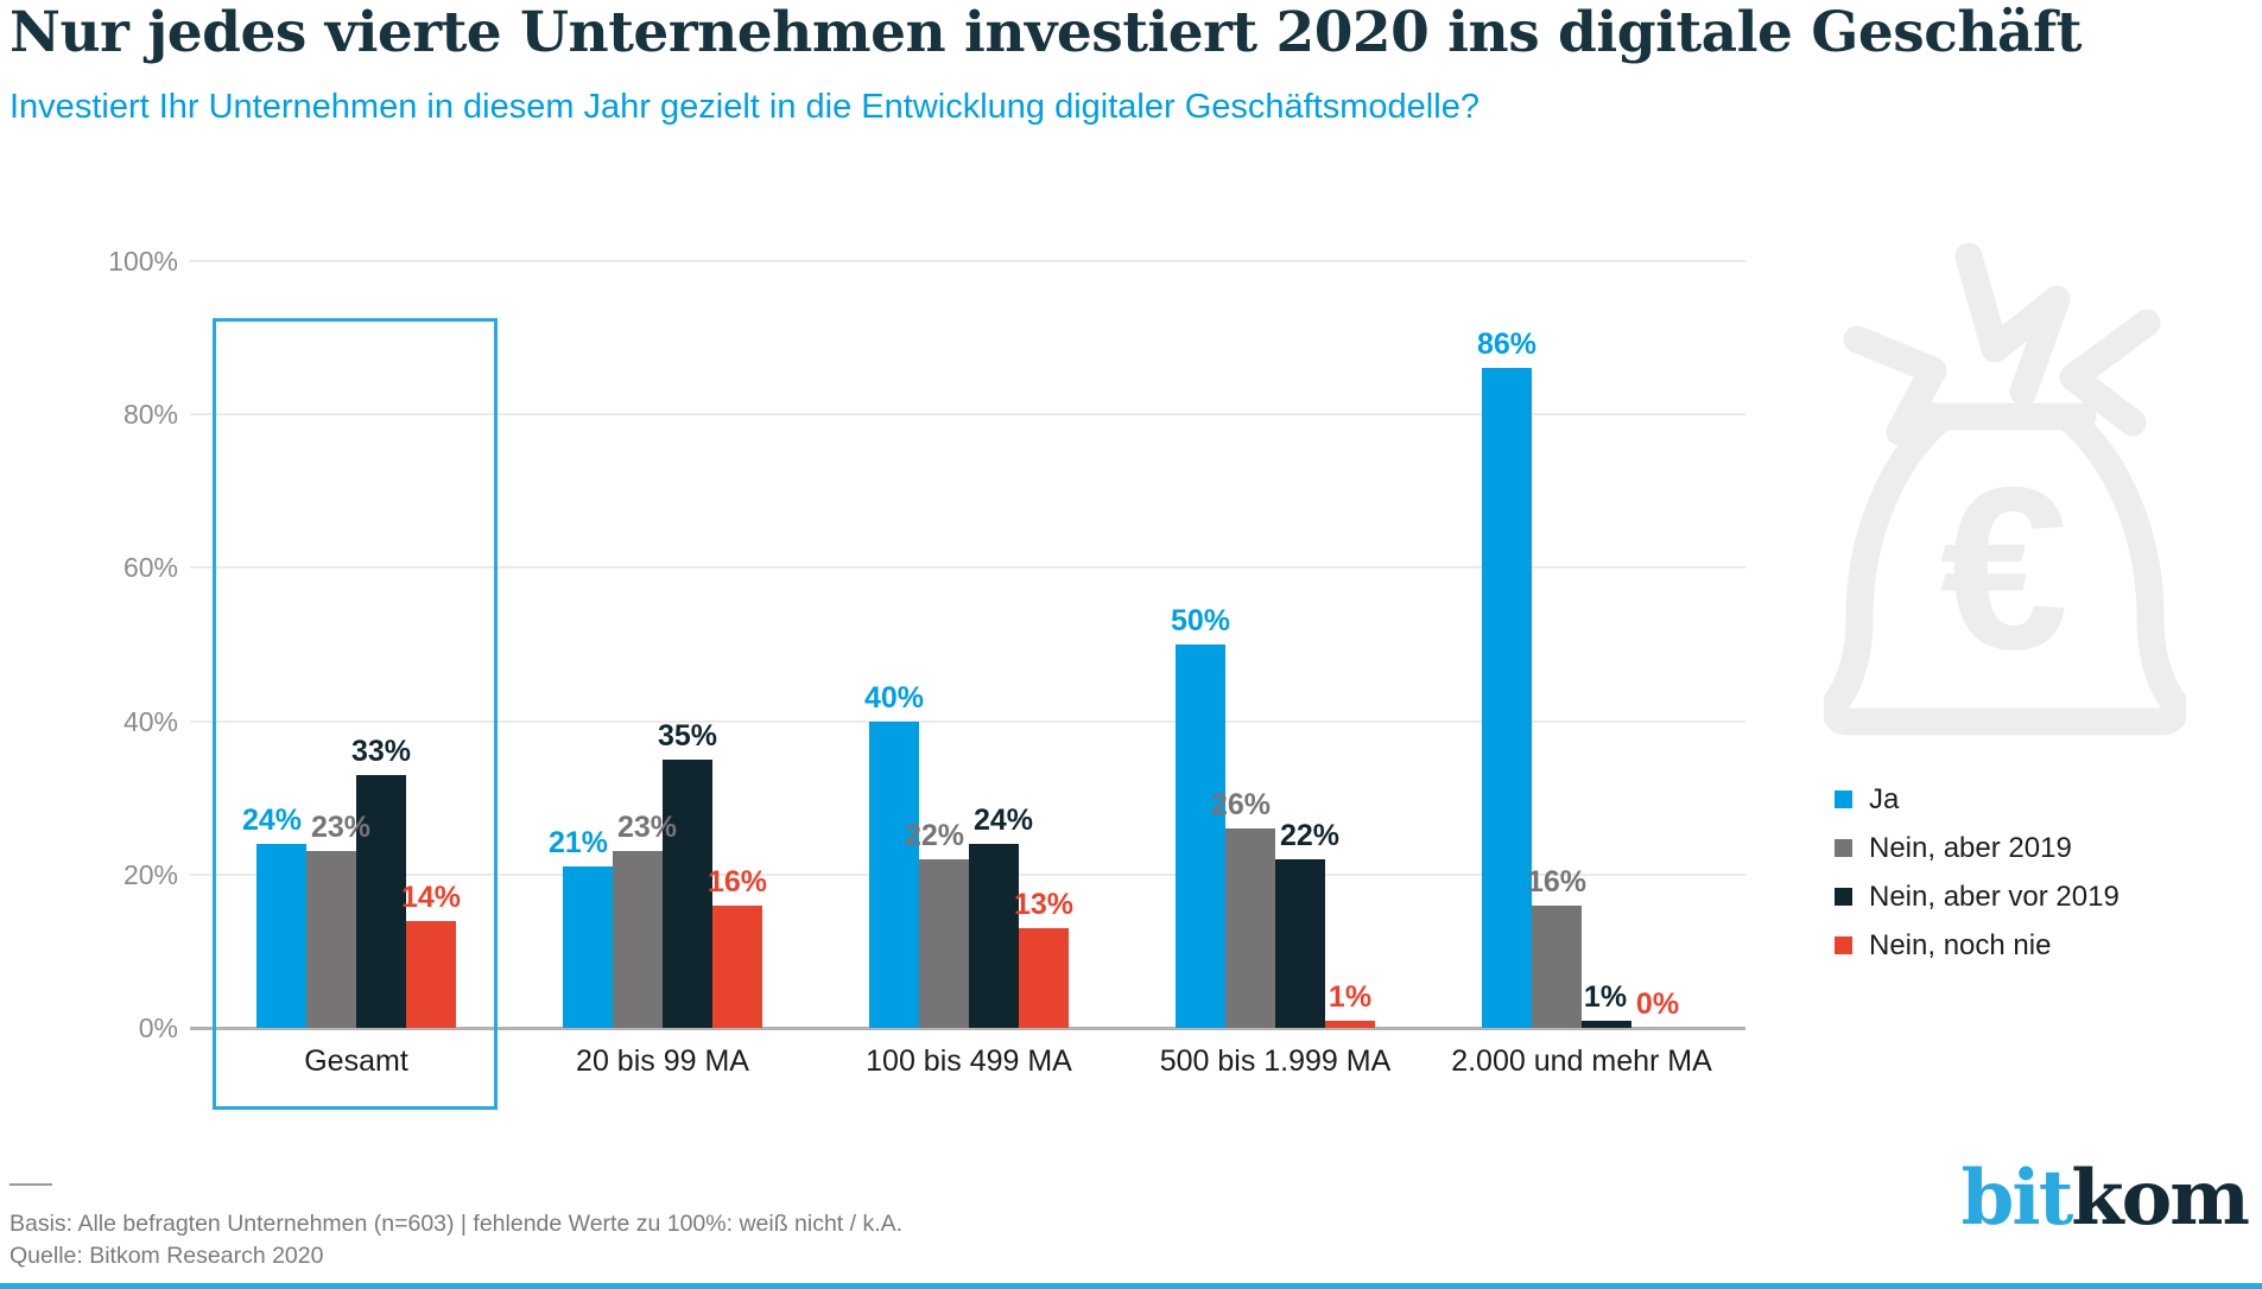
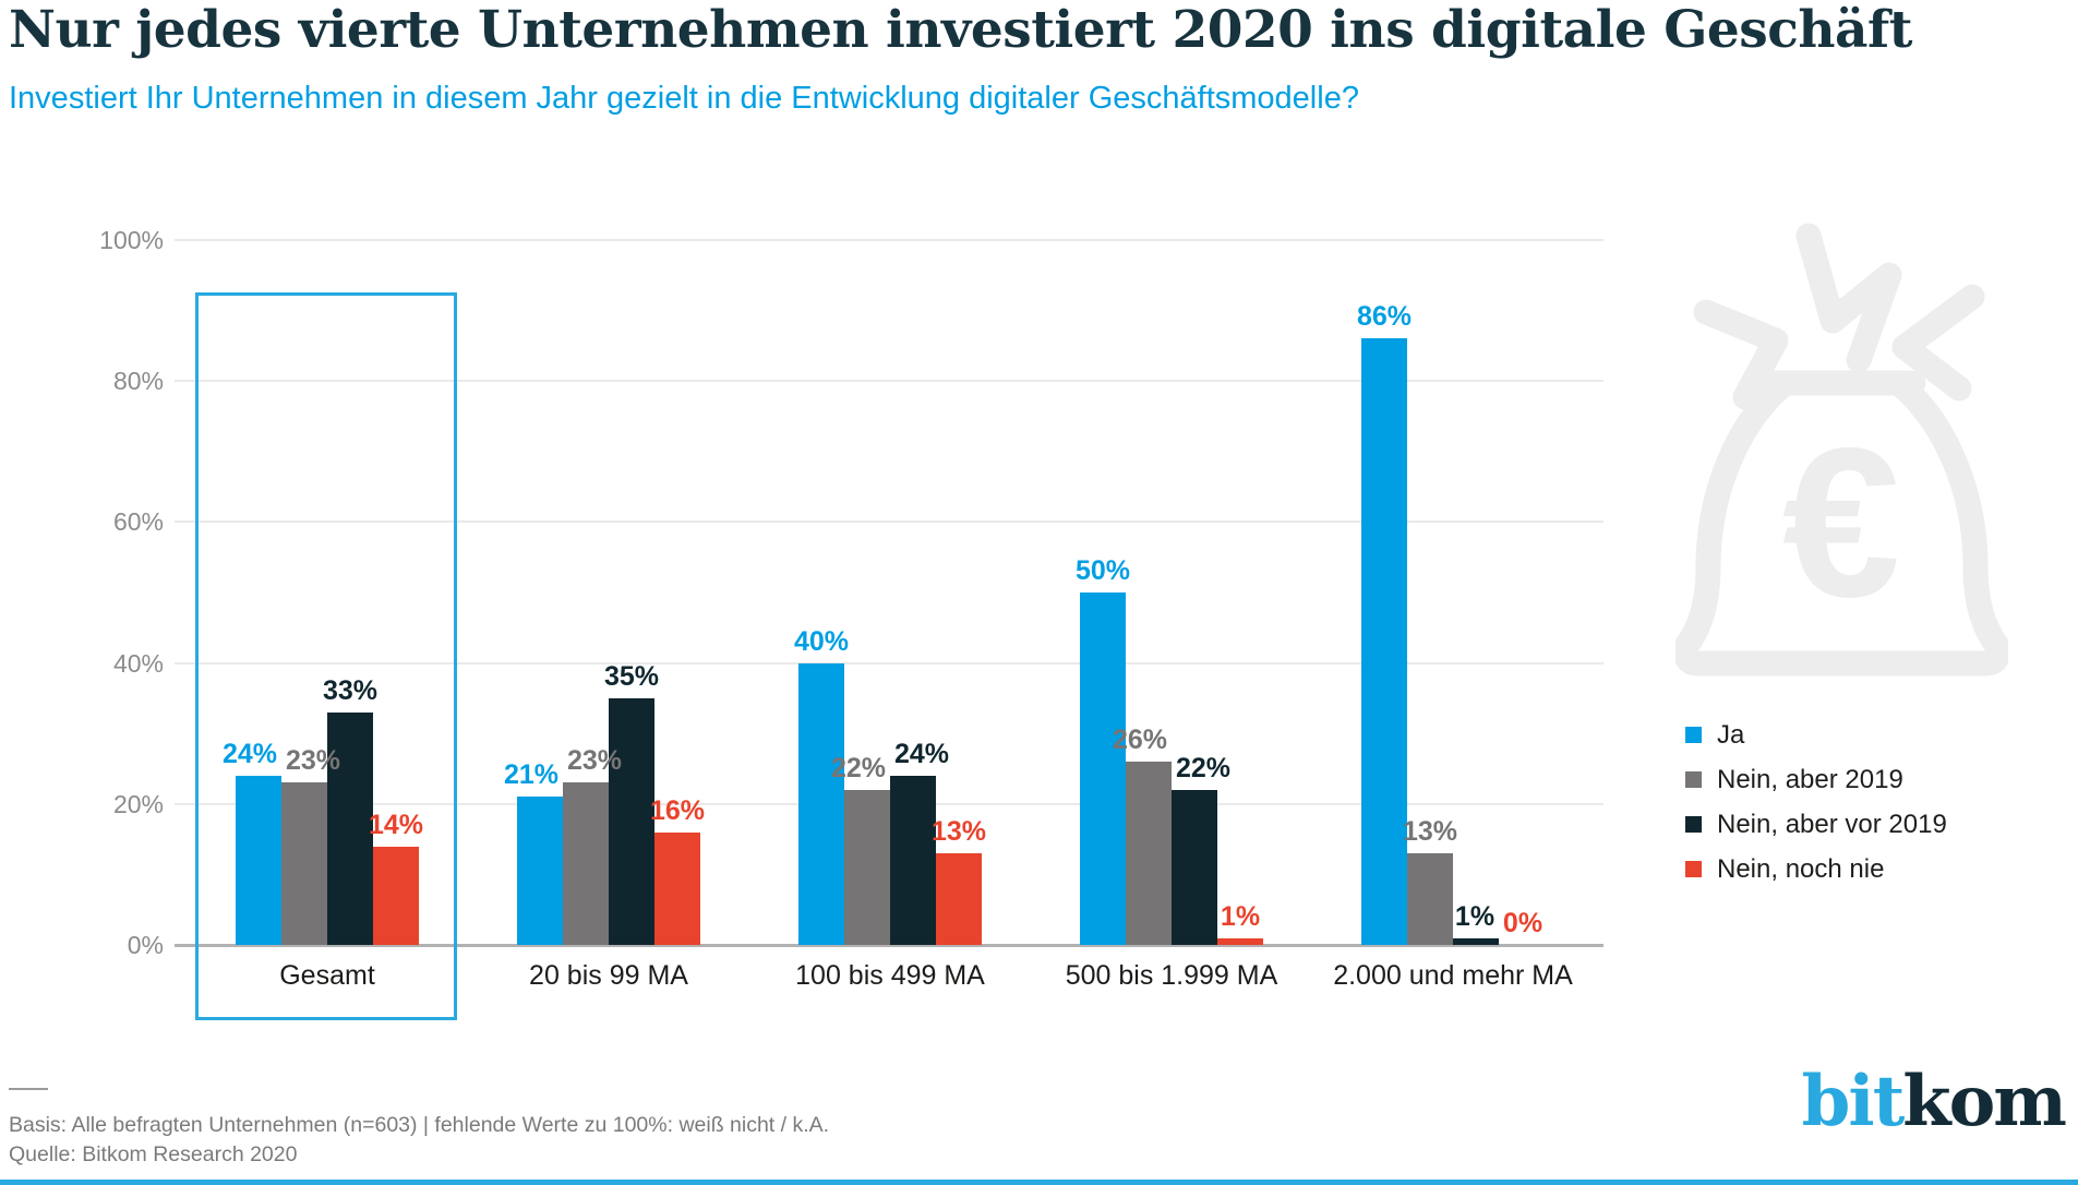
Nein, aber 2019/2.000 und mehr MA: 16% -> 13%
